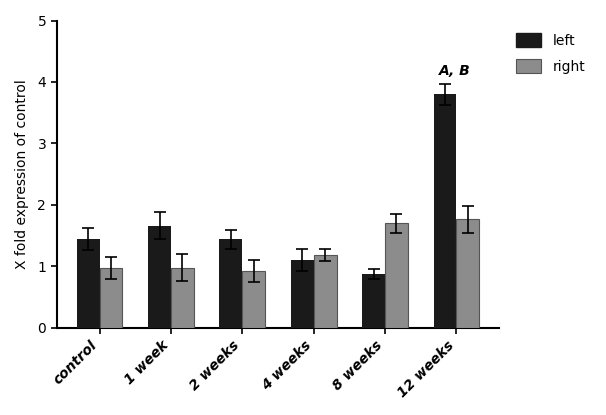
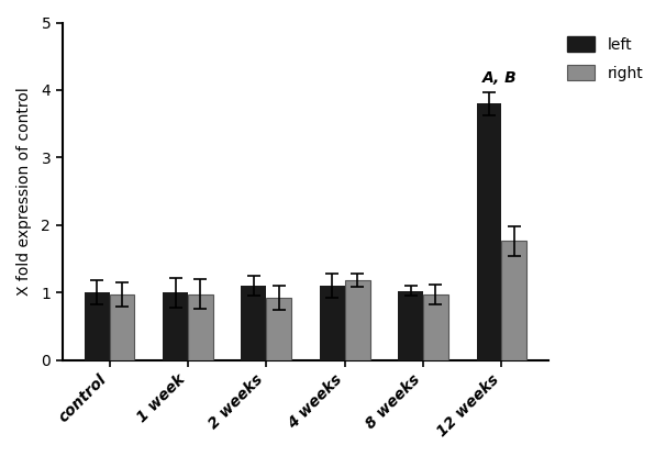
left/control: 1.44 -> 1.00
left/1 week: 1.66 -> 1.00
left/2 weeks: 1.44 -> 1.10
left/8 weeks: 0.88 -> 1.03
right/8 weeks: 1.70 -> 0.97
